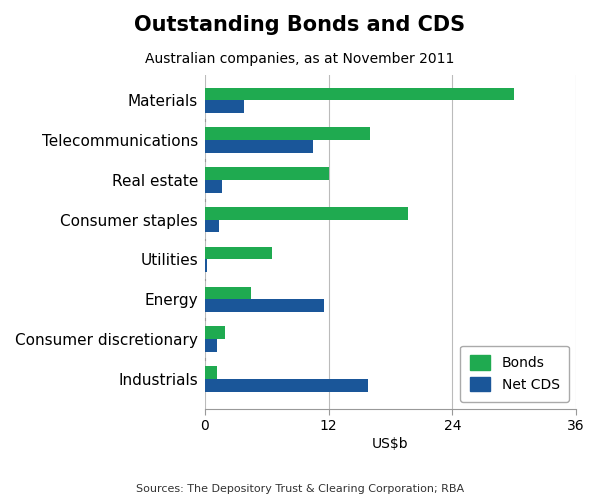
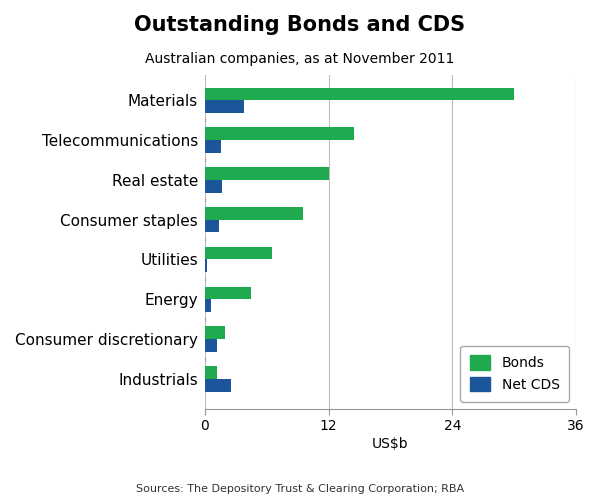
Bonds/Telecommunications: 16.0 -> 14.5
Net CDS/Telecommunications: 10.5 -> 1.6
Bonds/Consumer staples: 19.7 -> 9.5
Net CDS/Energy: 11.6 -> 0.6
Net CDS/Industrials: 15.8 -> 2.5
